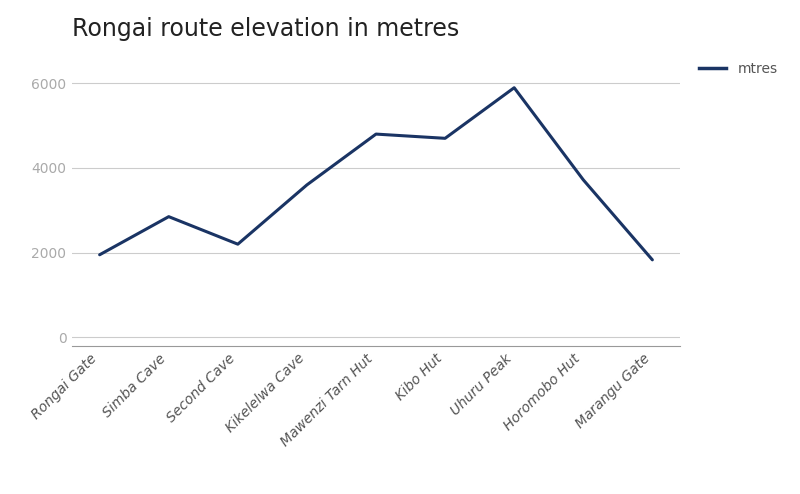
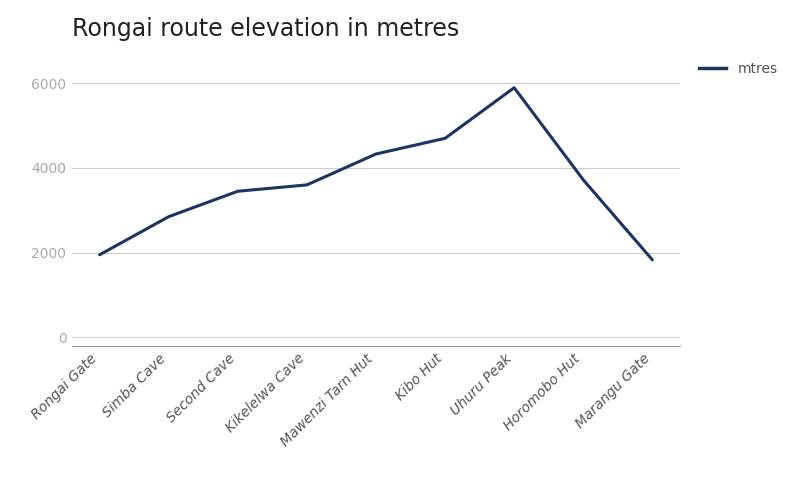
Second Cave: 2200 -> 3450
Mawenzi Tarn Hut: 4800 -> 4330
